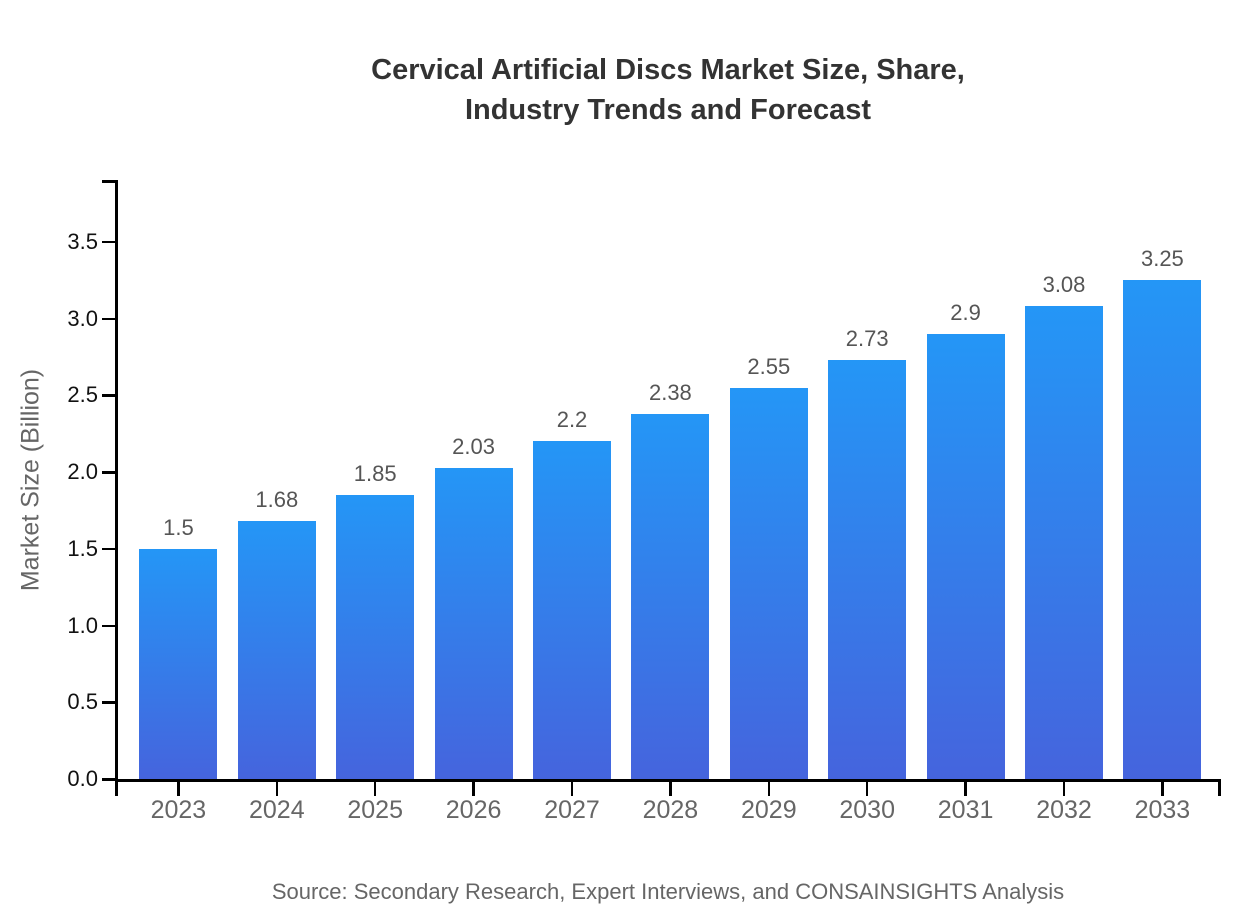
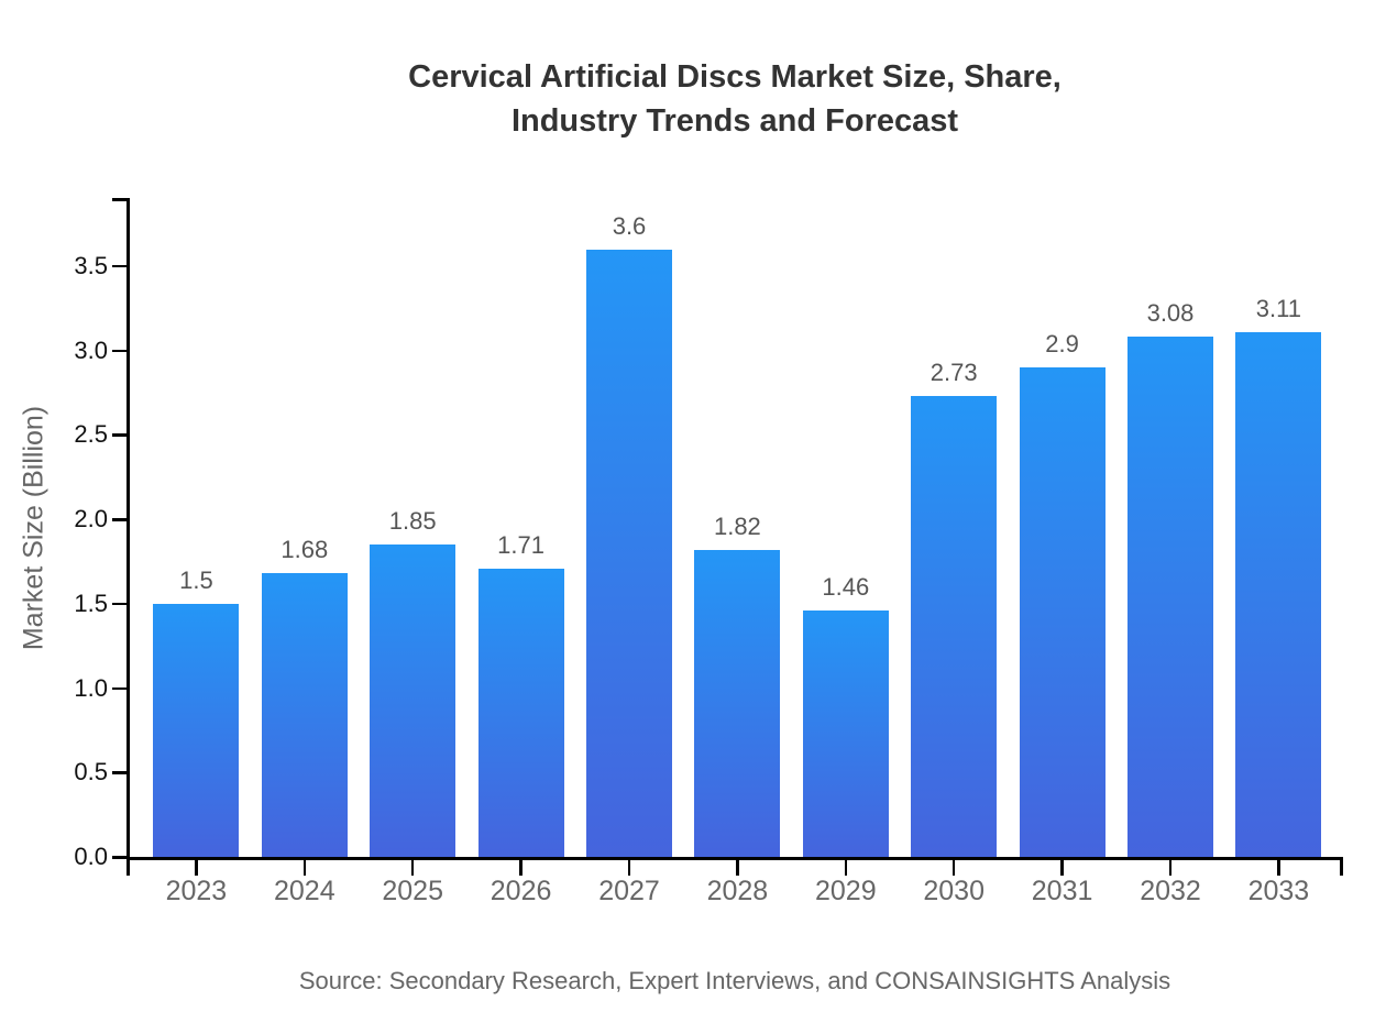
2026: 2.03 -> 1.71
2027: 2.2 -> 3.6
2028: 2.38 -> 1.82
2029: 2.55 -> 1.46
2033: 3.25 -> 3.11
